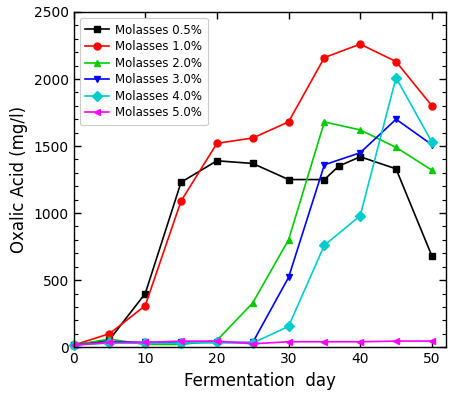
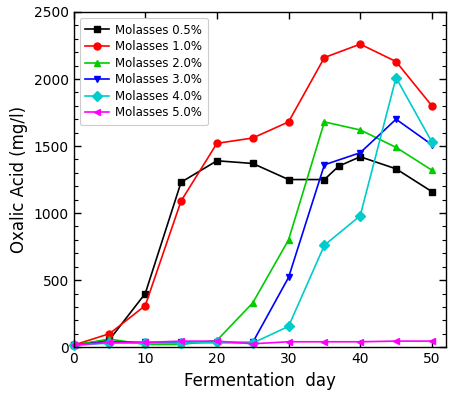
Molasses 0.5%/50: 680 -> 1160
